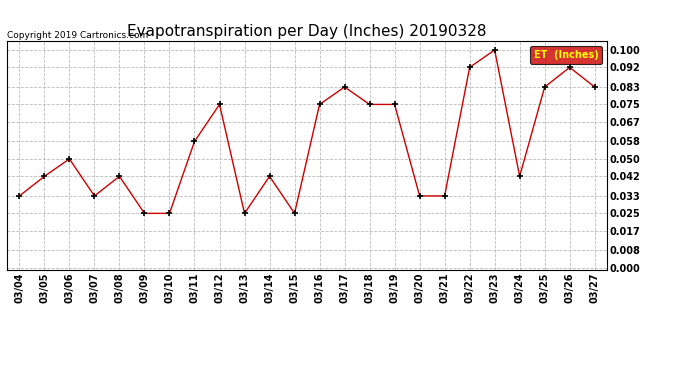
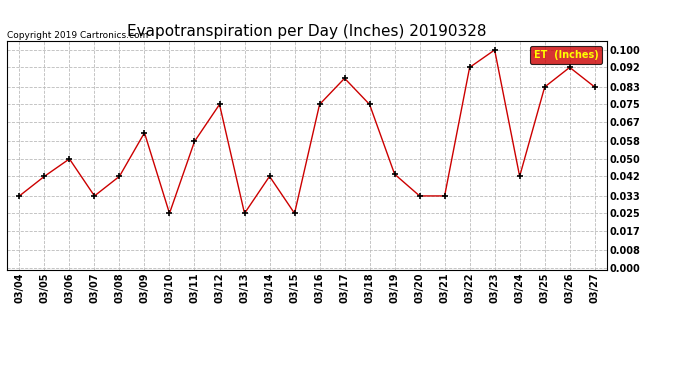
03/09: 0.025 -> 0.062
03/17: 0.083 -> 0.087
03/19: 0.075 -> 0.043
